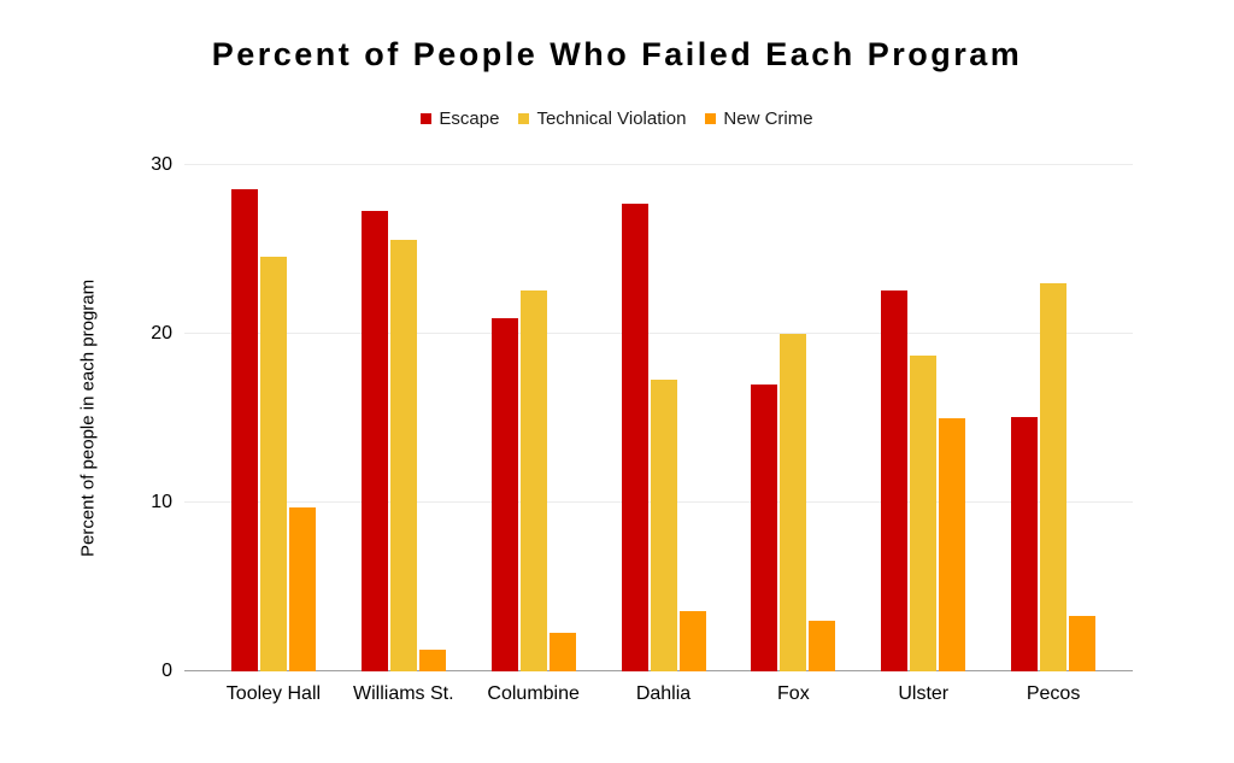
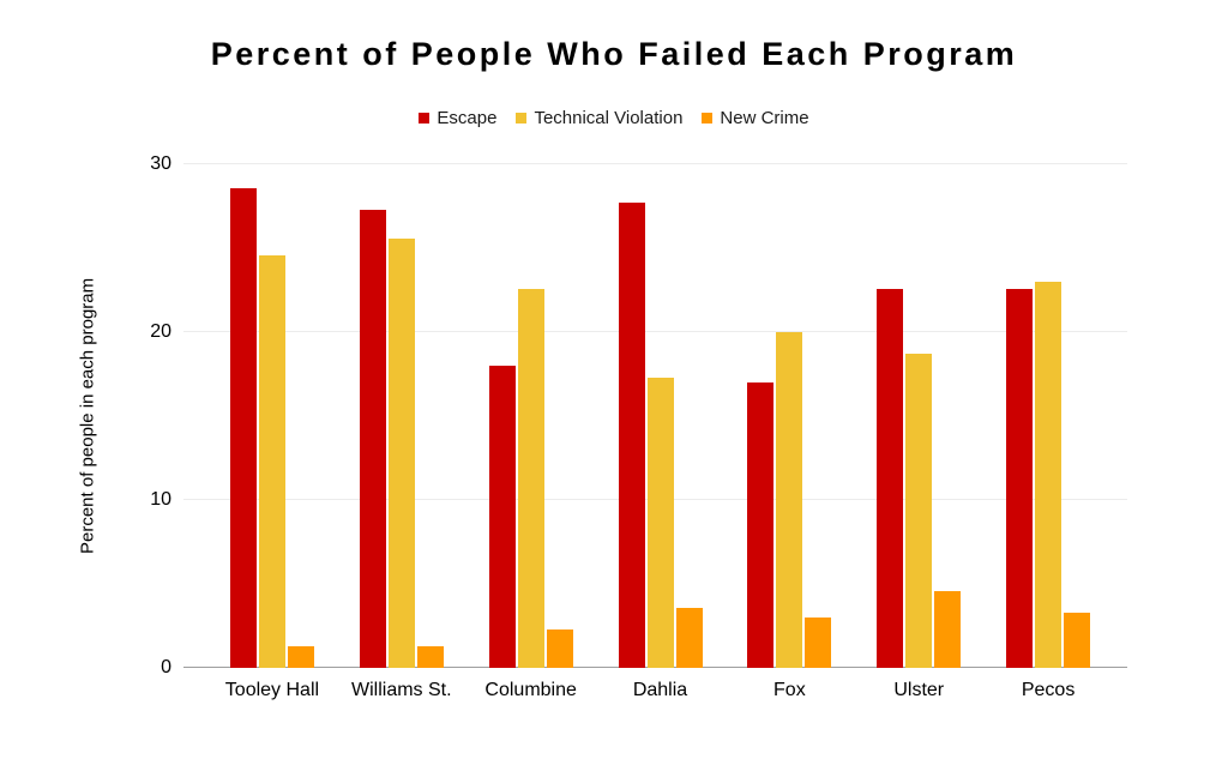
New Crime/Tooley Hall: 9.7 -> 1.3
Escape/Columbine: 20.9 -> 18.0
New Crime/Ulster: 15.0 -> 4.6
Escape/Pecos: 15.1 -> 22.6
